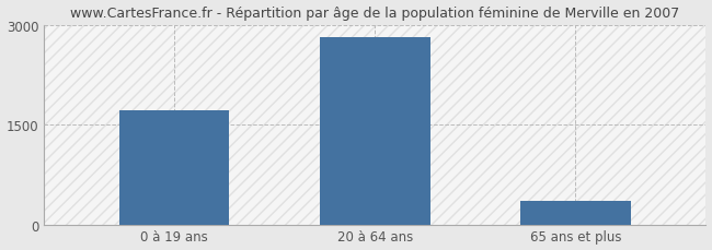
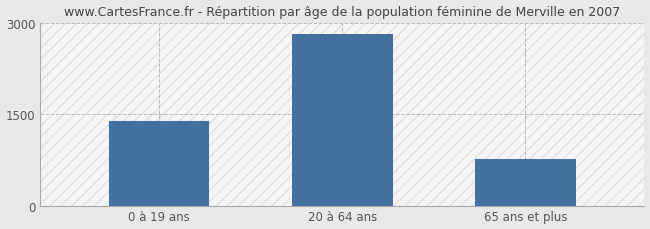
0 à 19 ans: 1720 -> 1390
65 ans et plus: 360 -> 760
